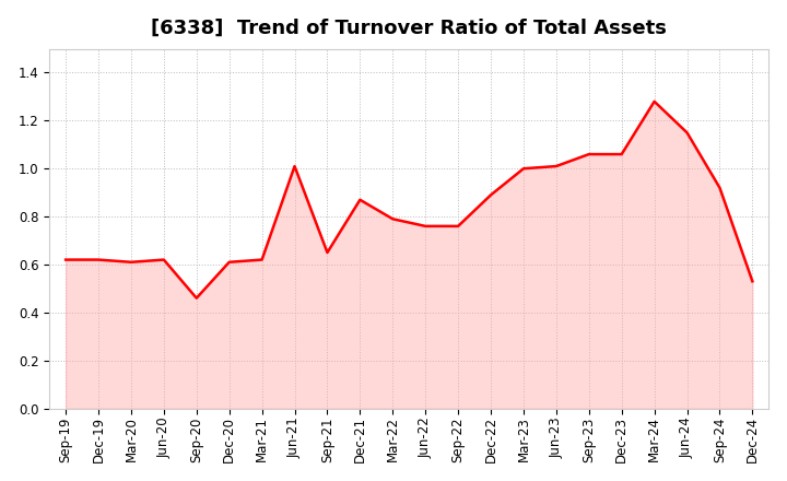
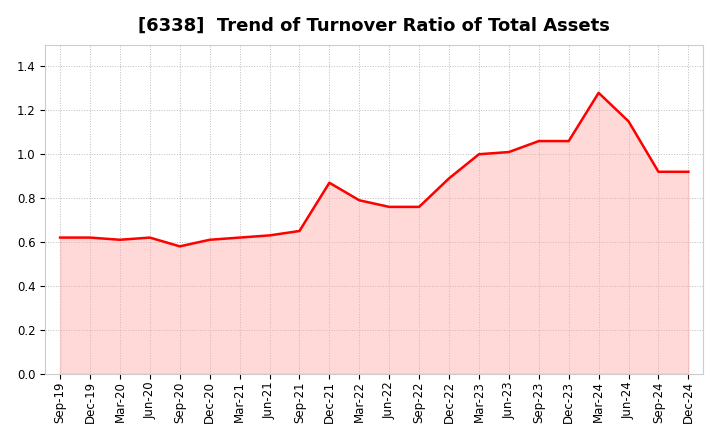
Sep-20: 0.46 -> 0.58
Jun-21: 1.01 -> 0.63
Dec-24: 0.53 -> 0.92
